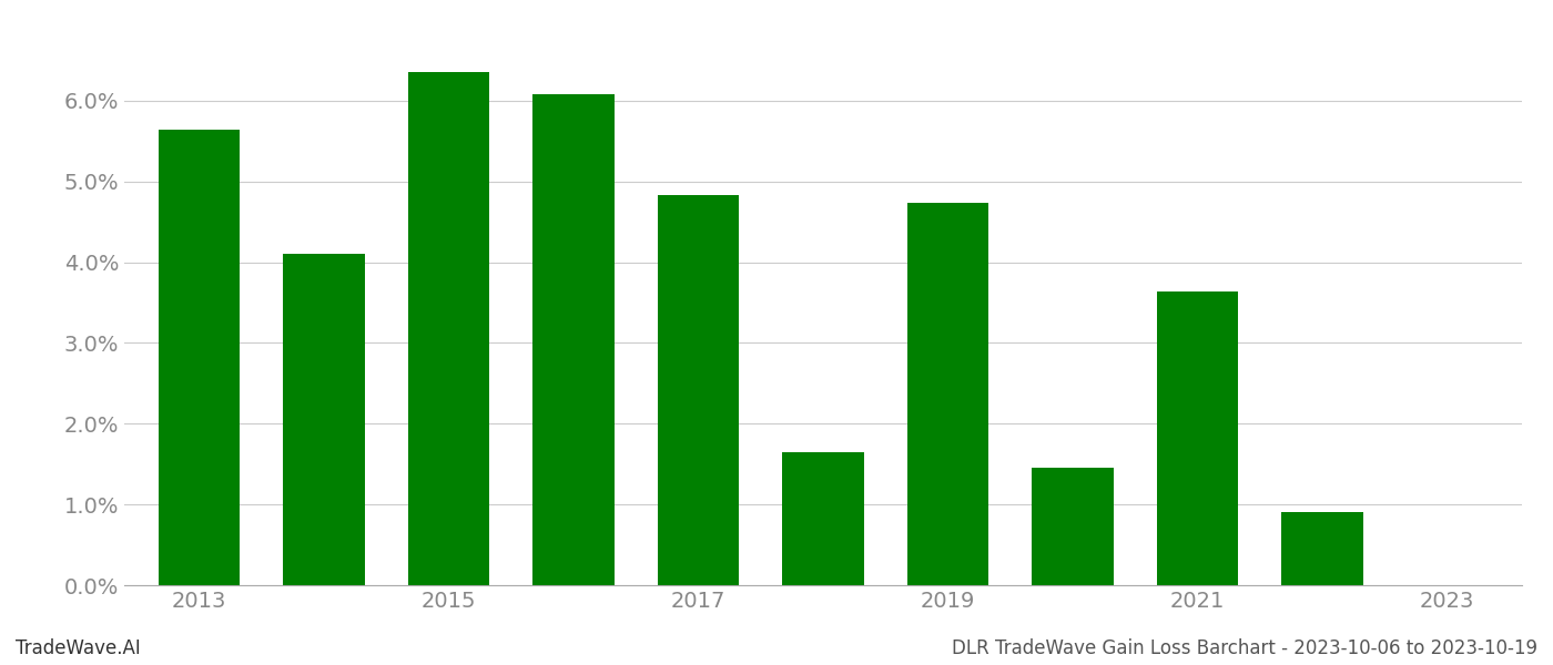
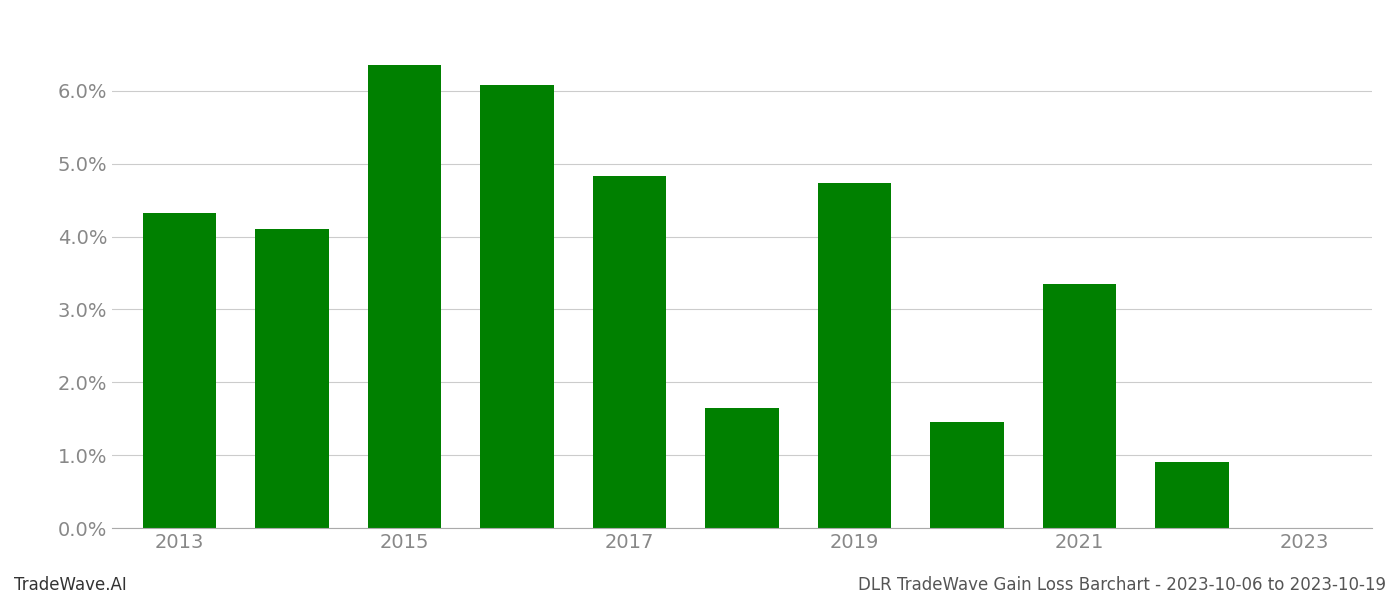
2013: 5.64% -> 4.33%
2021: 3.64% -> 3.35%
